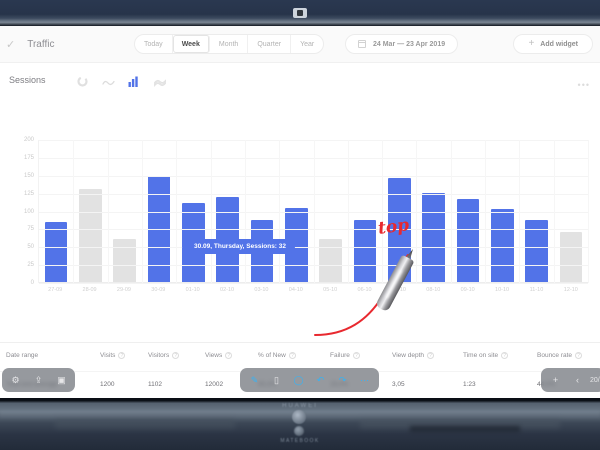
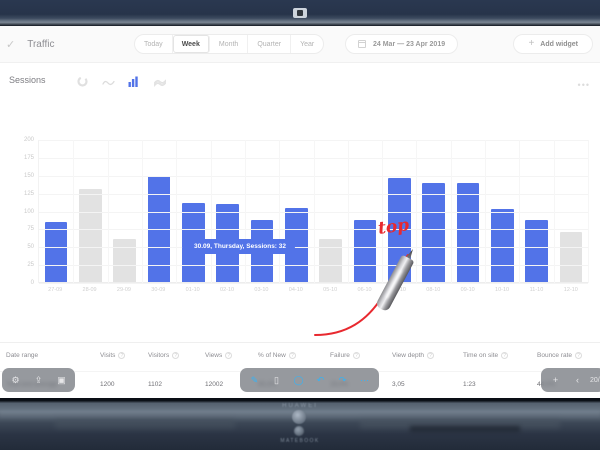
02-10: 120 -> 110
08-10: 130 -> 140
09-10: 120 -> 140
